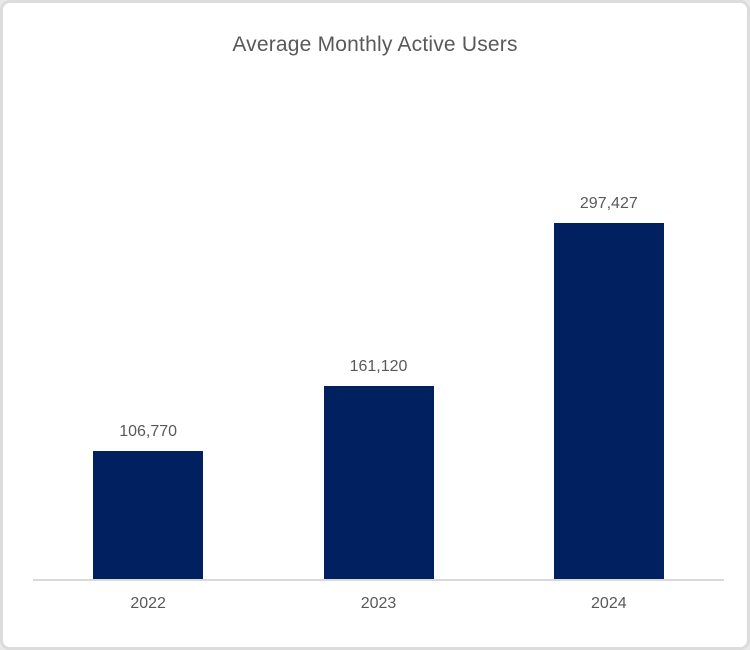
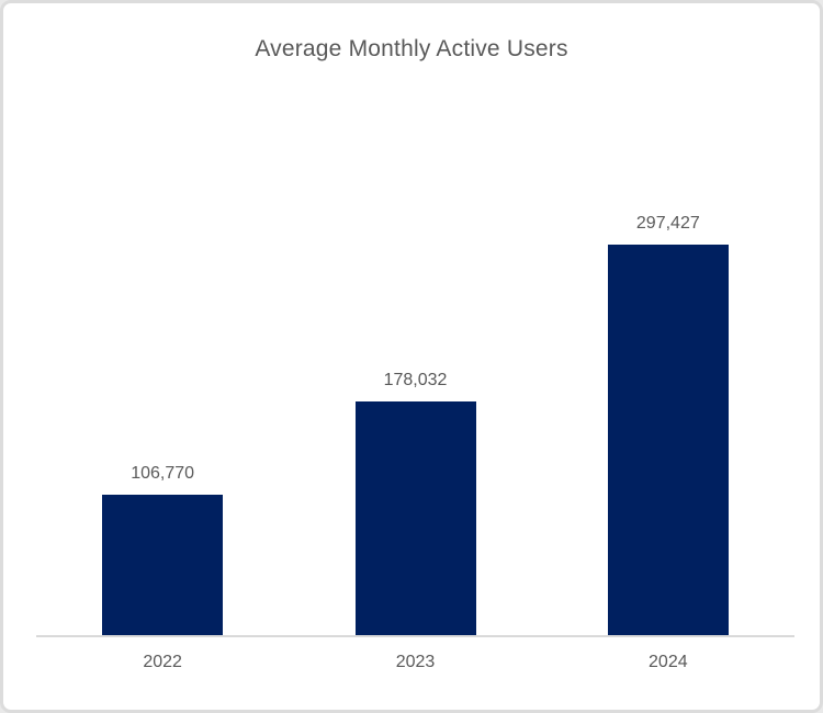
2023: 161,120 -> 178,032
